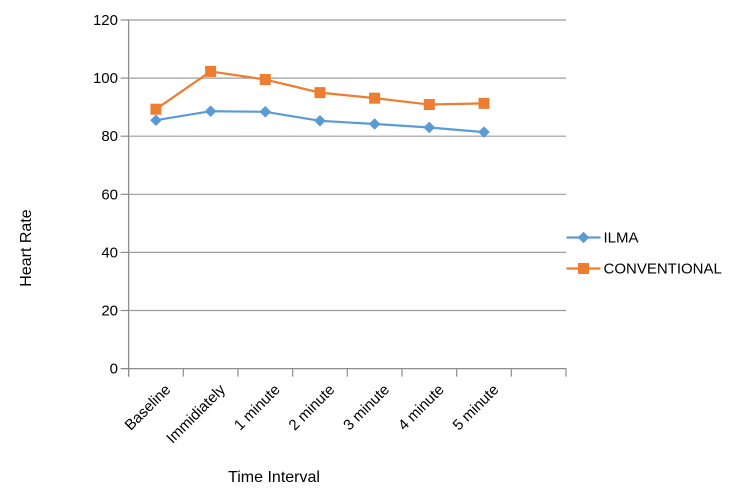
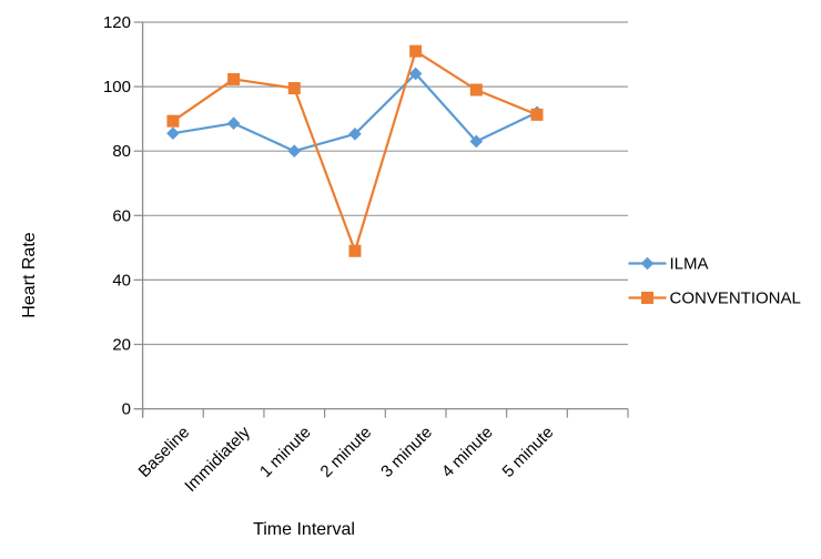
ILMA/1 minute: 88 -> 80
CONVENTIONAL/2 minute: 95 -> 49
ILMA/3 minute: 84 -> 104
CONVENTIONAL/3 minute: 93 -> 111
CONVENTIONAL/4 minute: 91 -> 99
ILMA/5 minute: 81 -> 92
